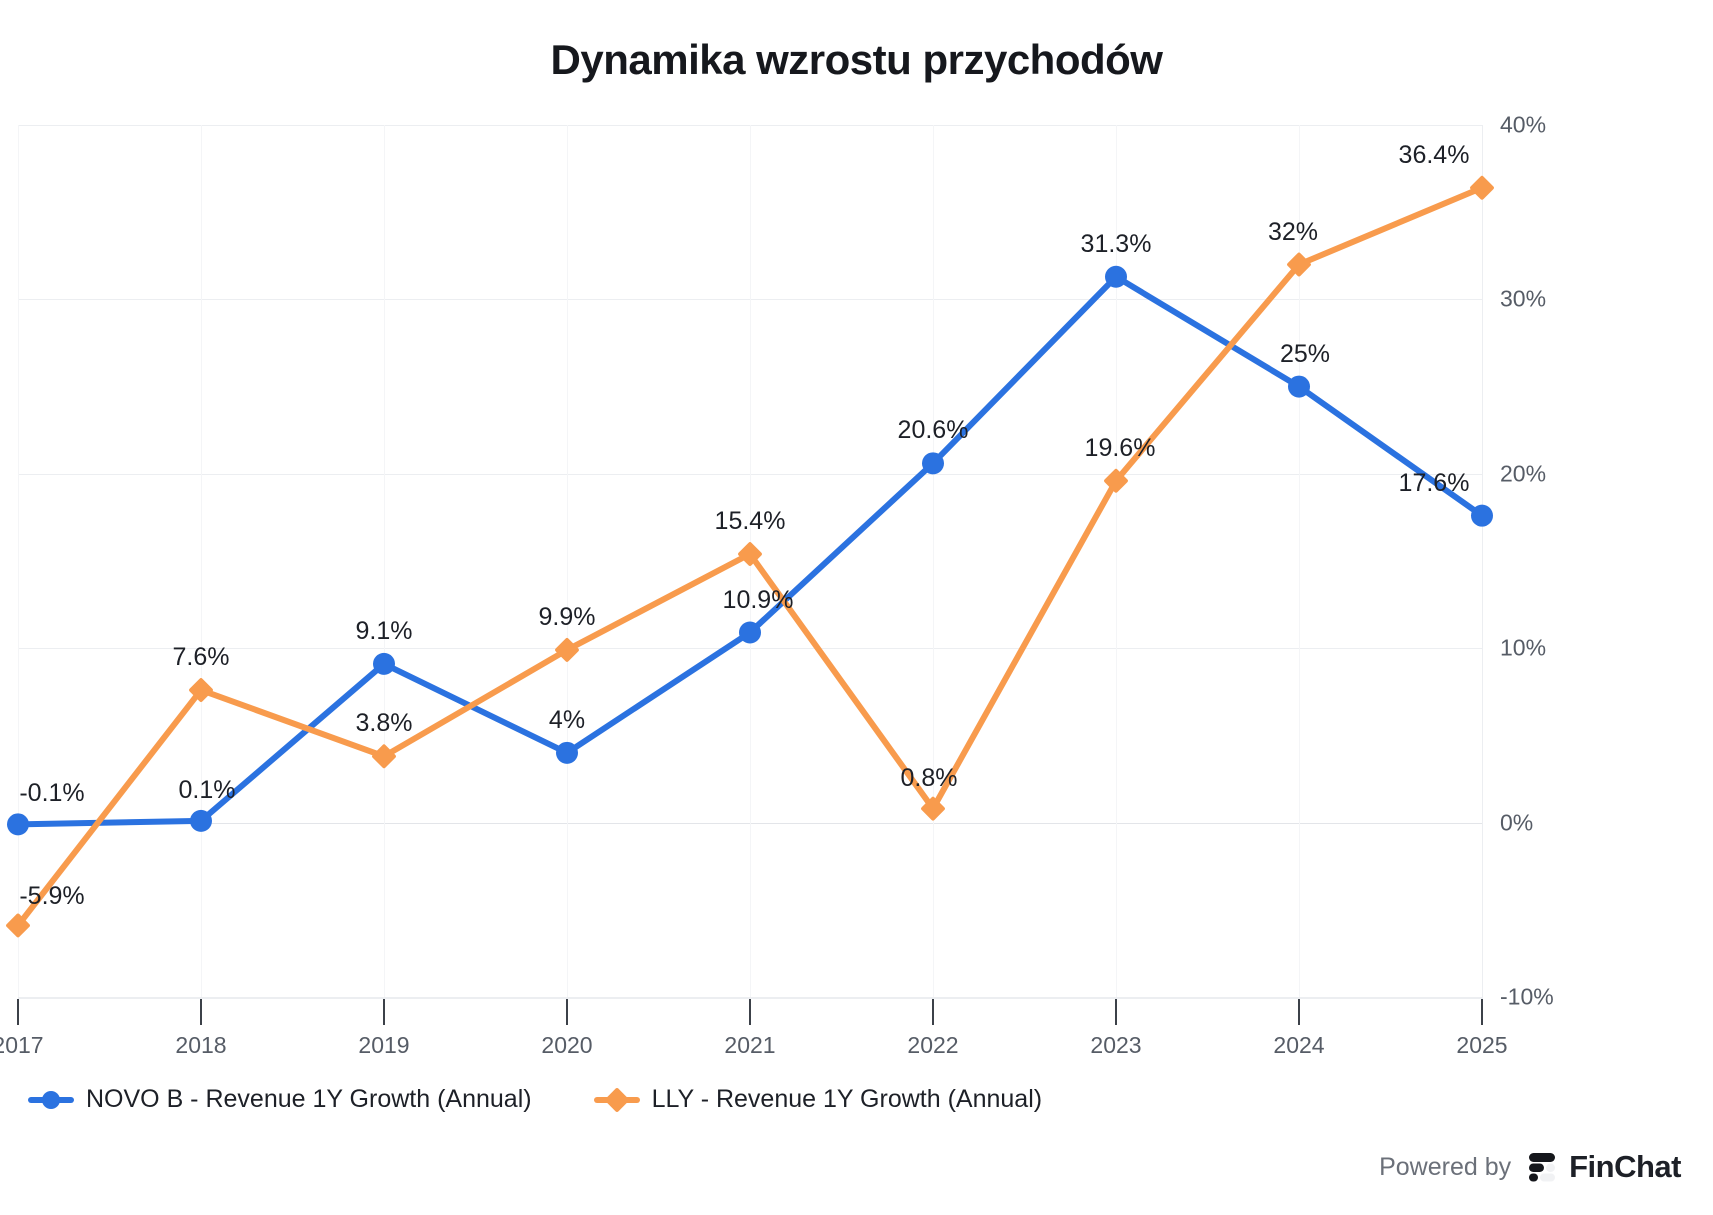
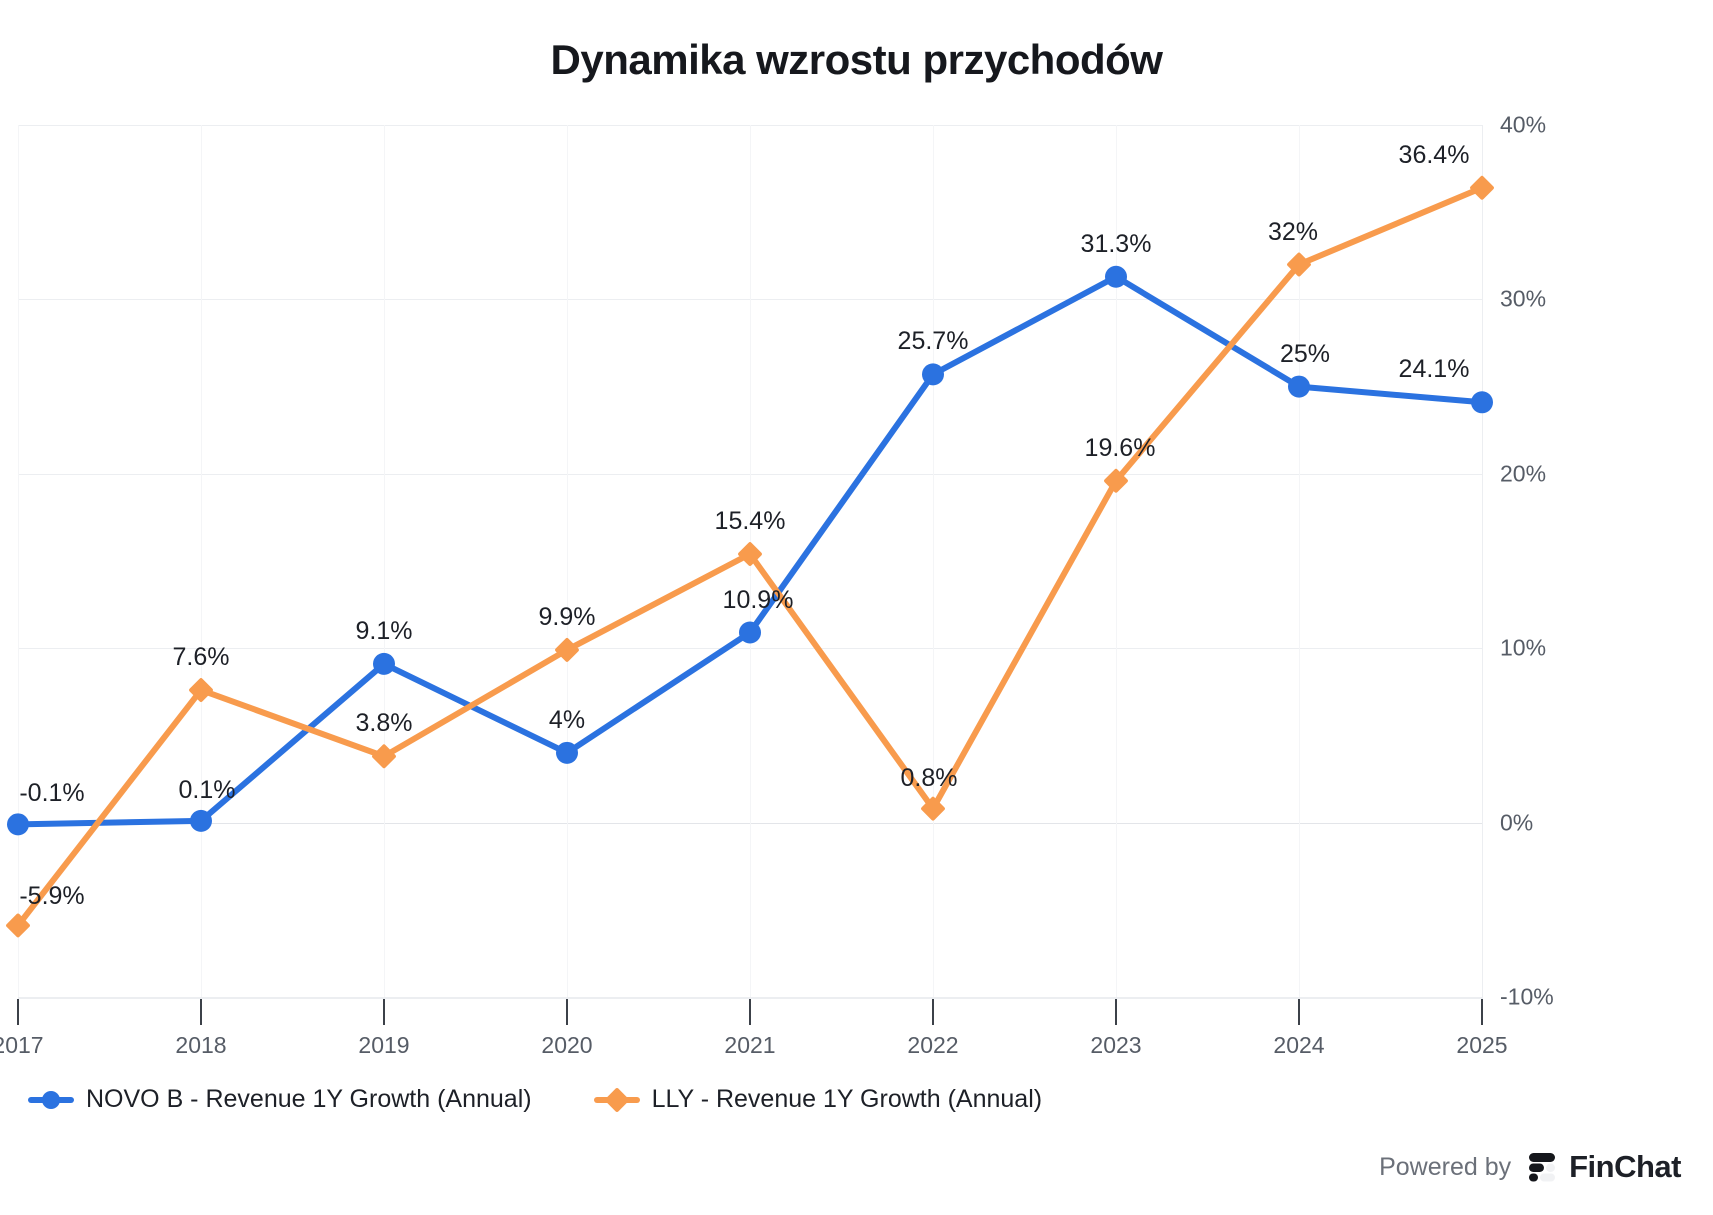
NOVO B - Revenue 1Y Growth (Annual)/2022: 20.6% -> 25.7%
NOVO B - Revenue 1Y Growth (Annual)/2025: 17.6% -> 24.1%
